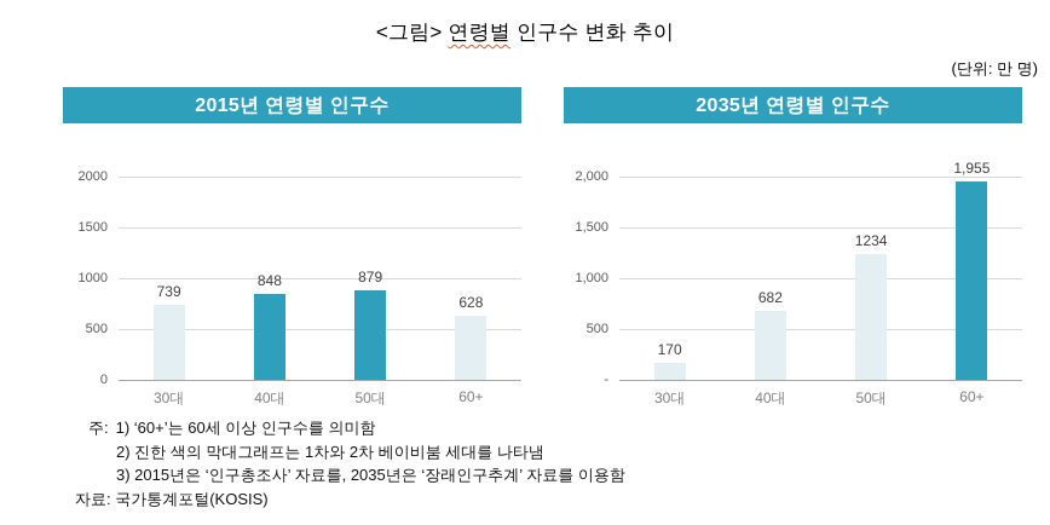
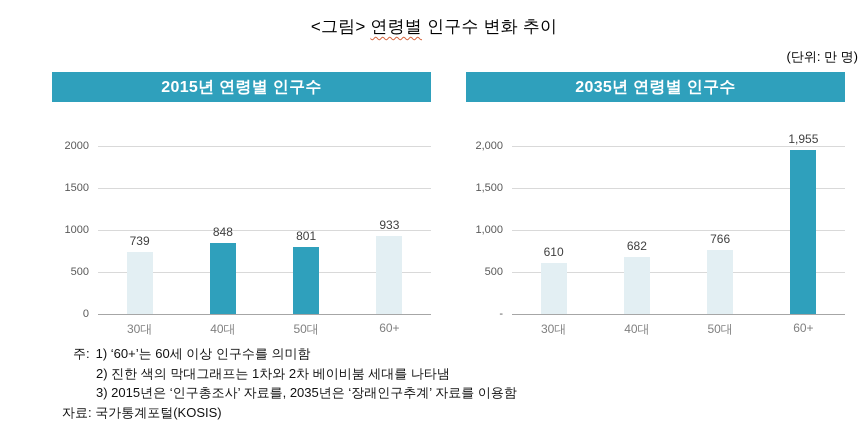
2015년 연령별 인구수/50대: 879 -> 801
2015년 연령별 인구수/60+: 628 -> 933
2035년 연령별 인구수/30대: 170 -> 610
2035년 연령별 인구수/50대: 1234 -> 766
